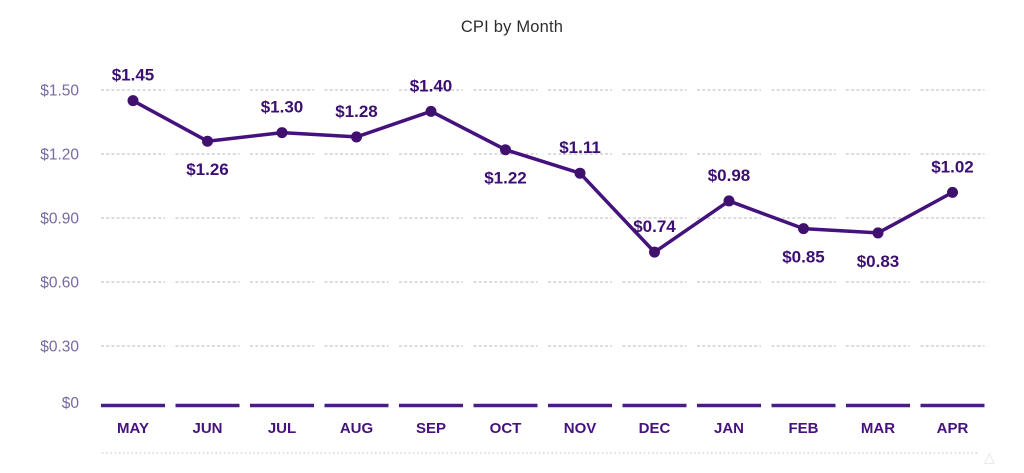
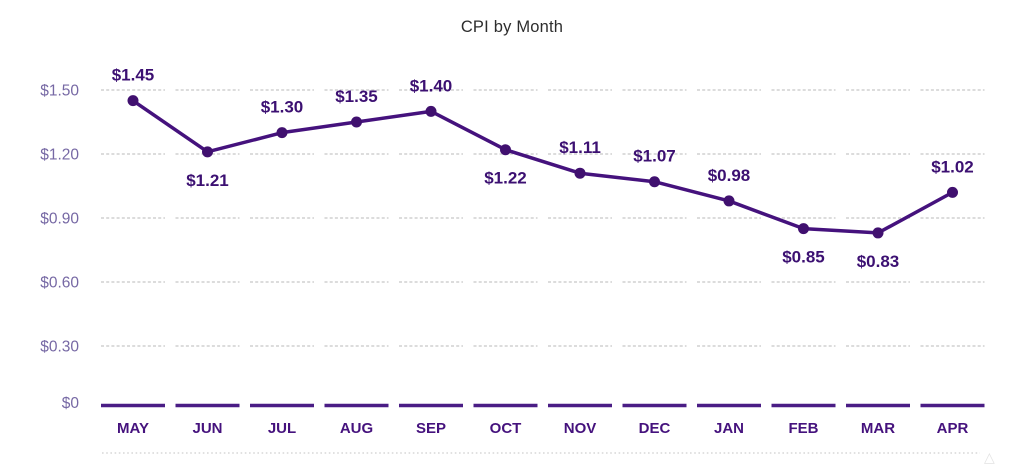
JUN: $1.26 -> $1.21
AUG: $1.28 -> $1.35
DEC: $0.74 -> $1.07
